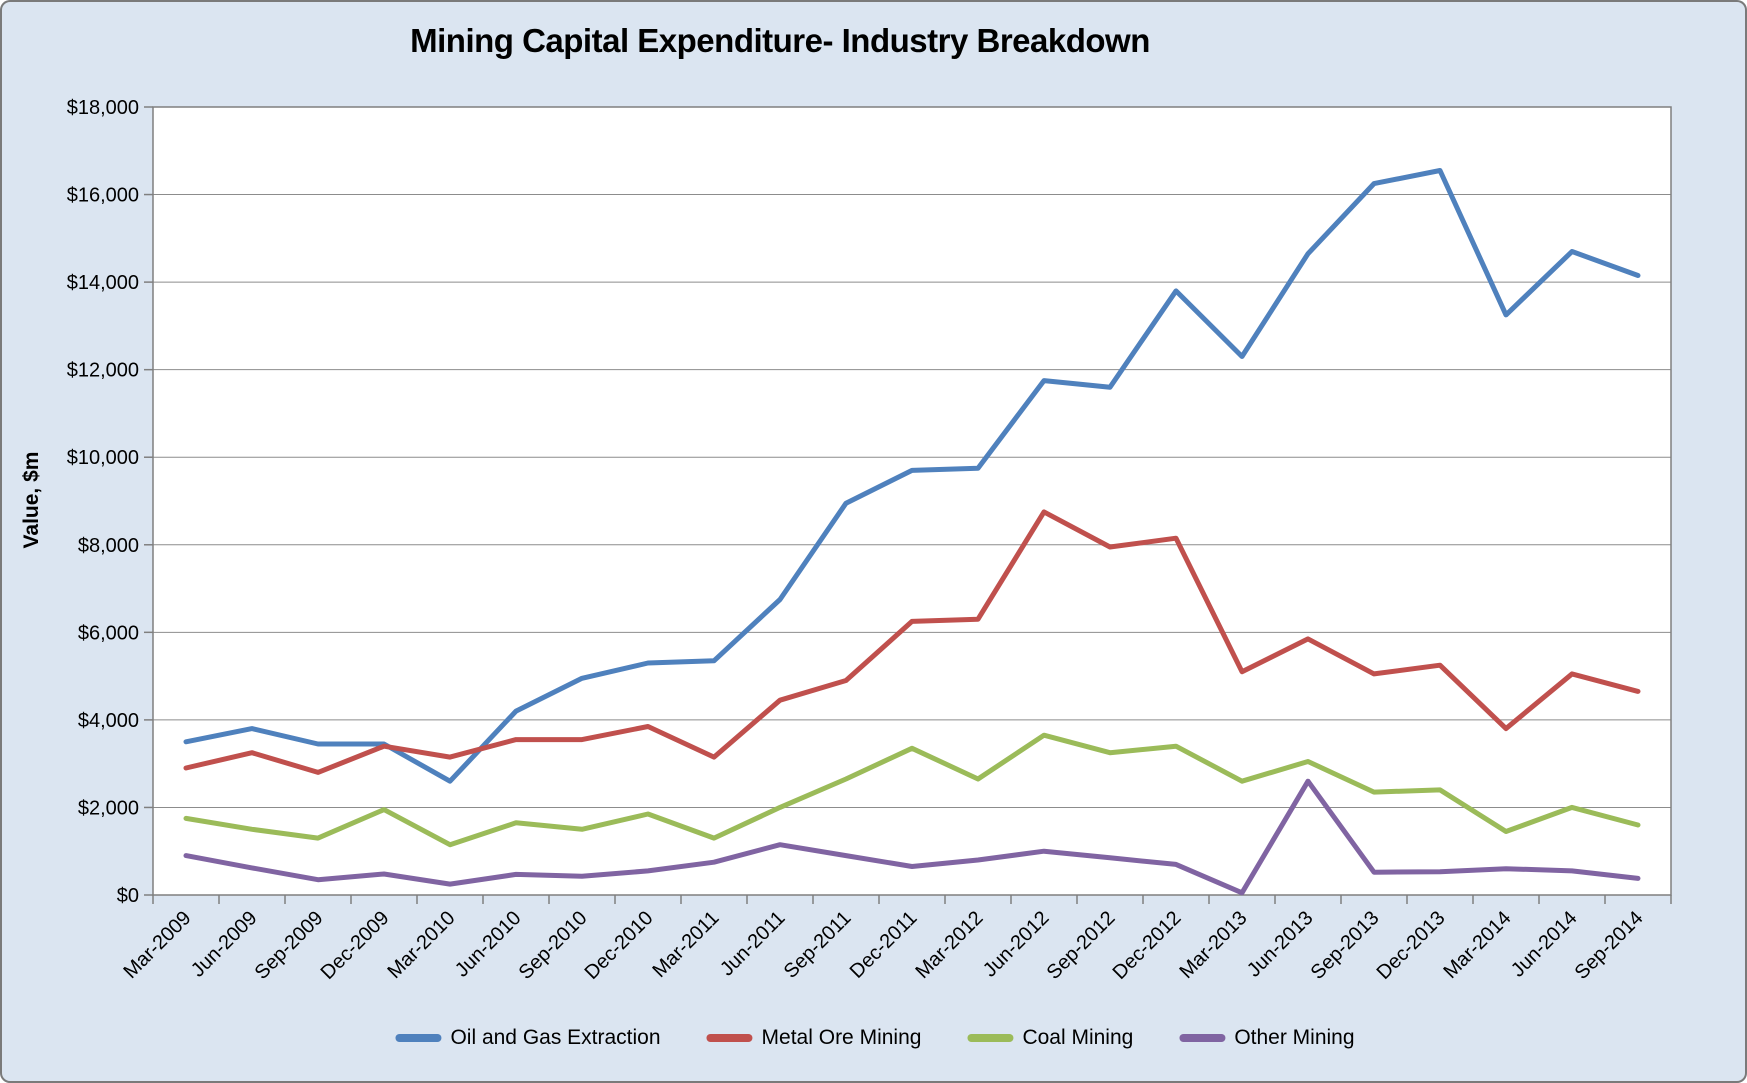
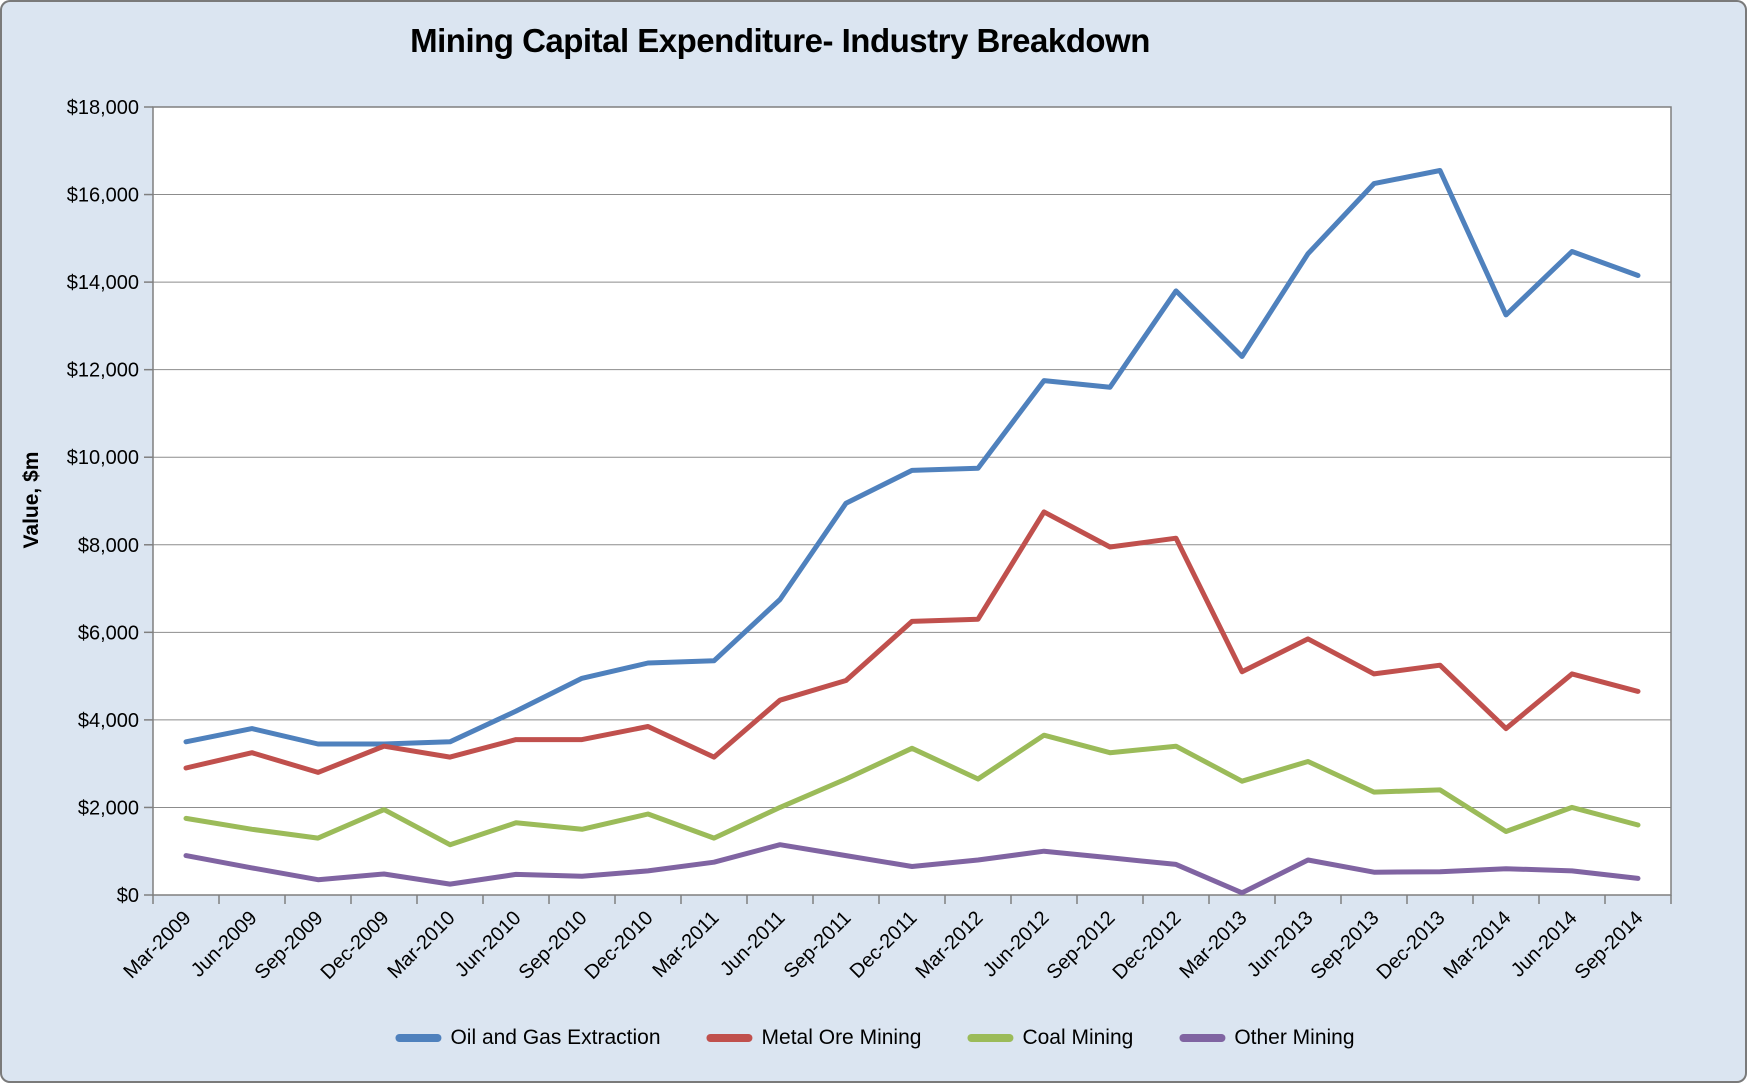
Oil and Gas Extraction/Mar-2010: $2600 -> $3500
Other Mining/Jun-2013: $2600 -> $800
